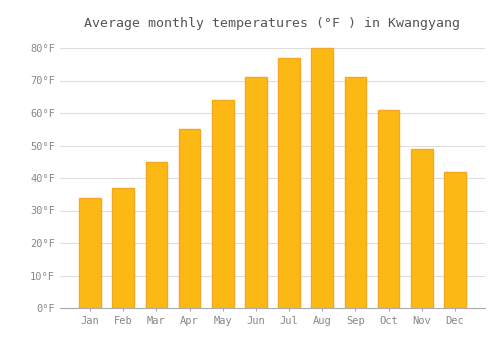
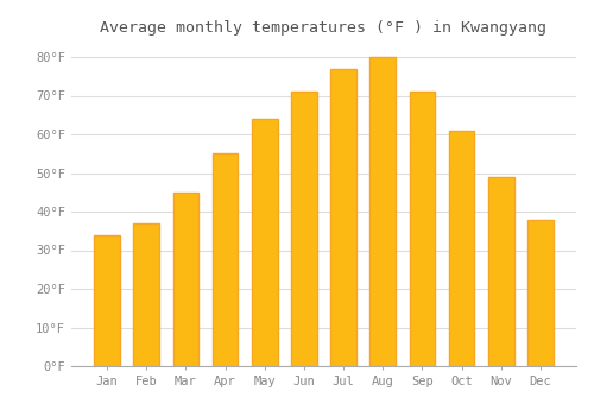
Dec: 42°F -> 38°F
